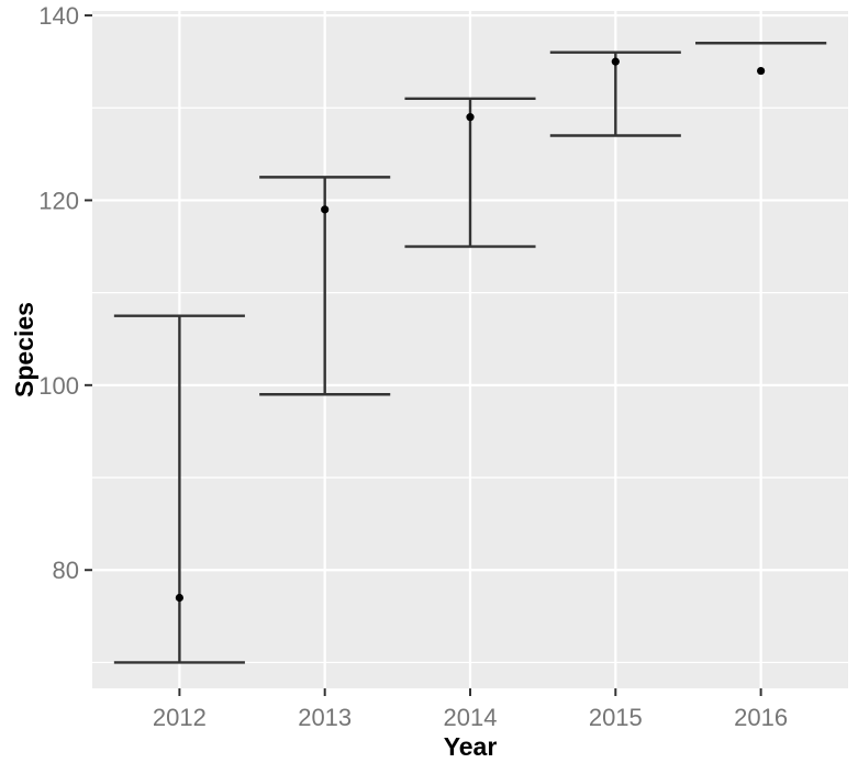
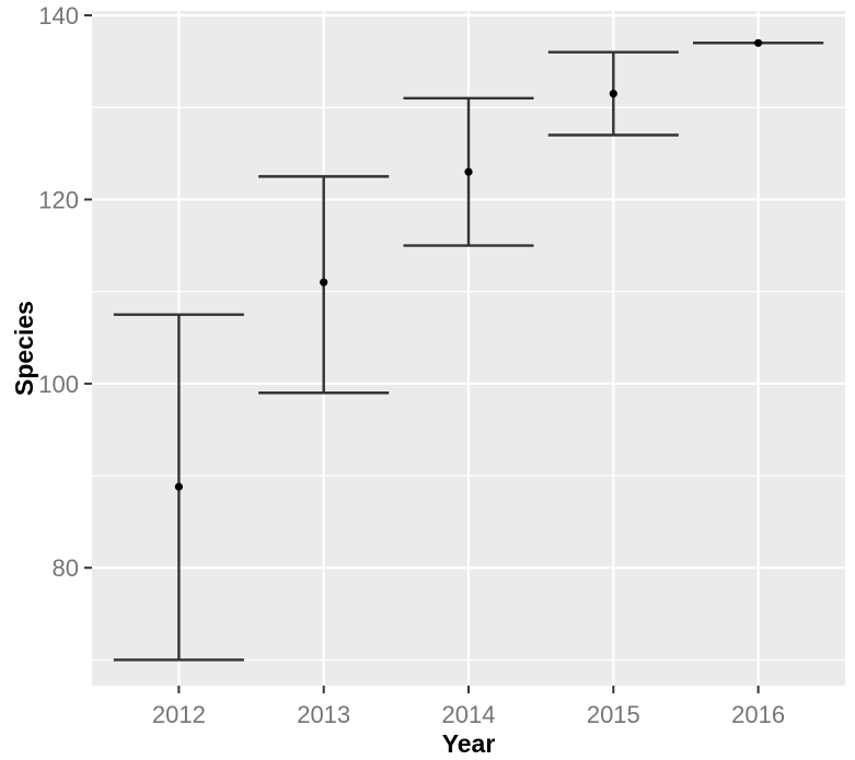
2012: 77 -> 89
2013: 119 -> 111
2014: 129 -> 123
2015: 135 -> 132
2016: 134 -> 137
